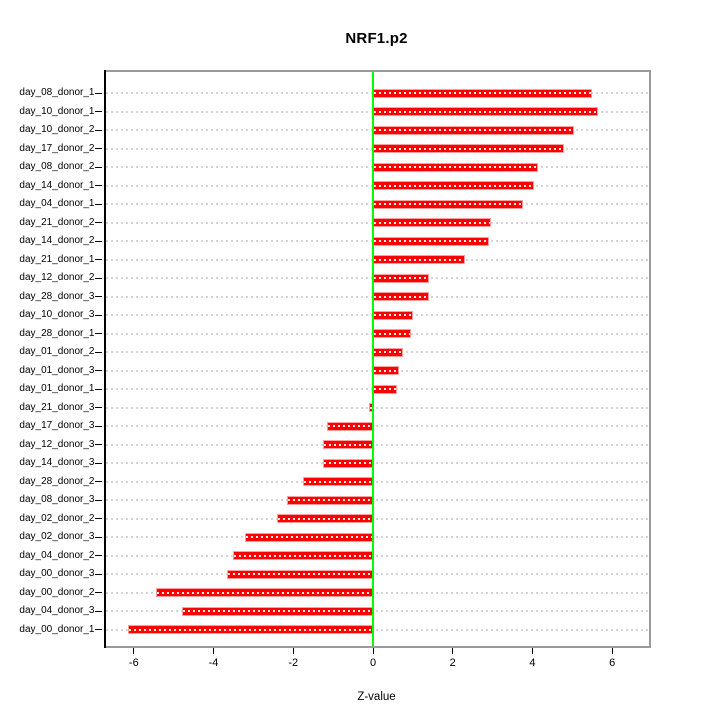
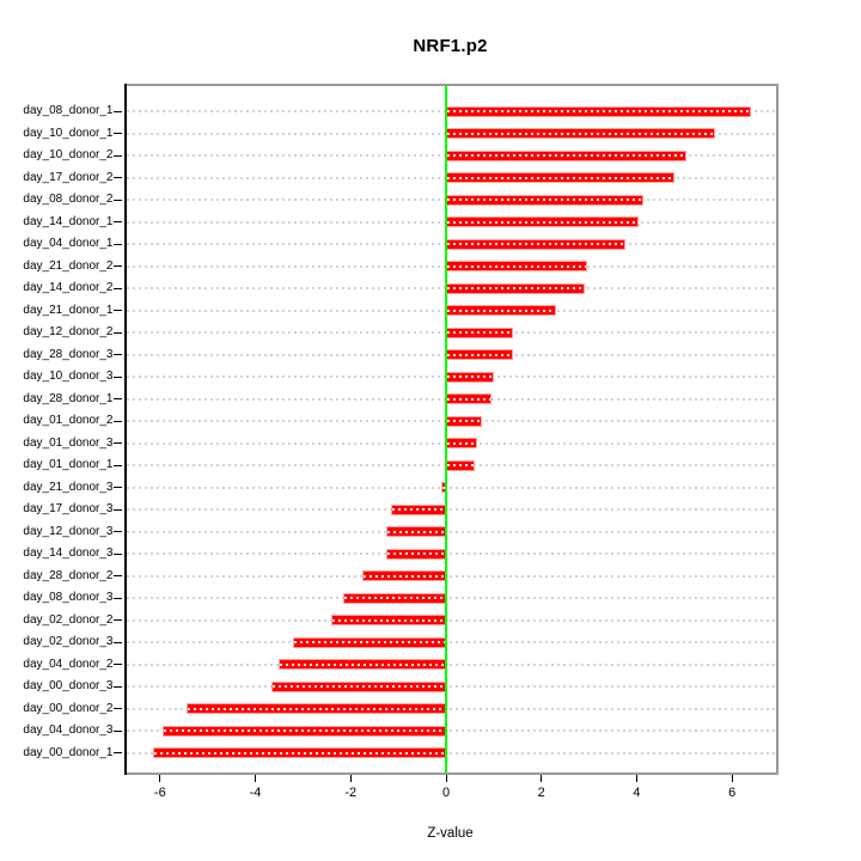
day_08_donor_1: 5.5 -> 6.4
day_04_donor_3: -4.8 -> -6.0
